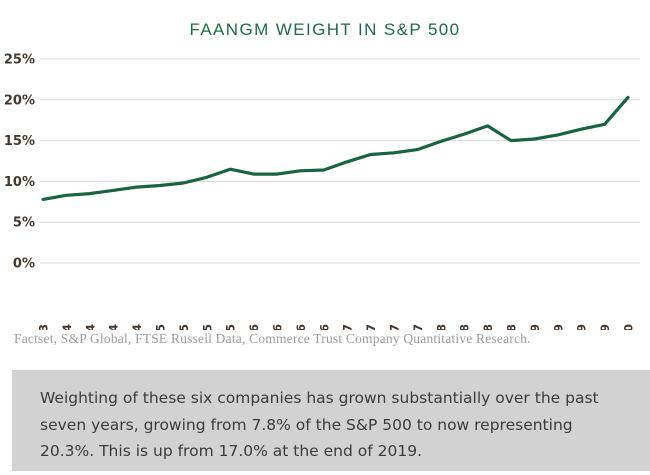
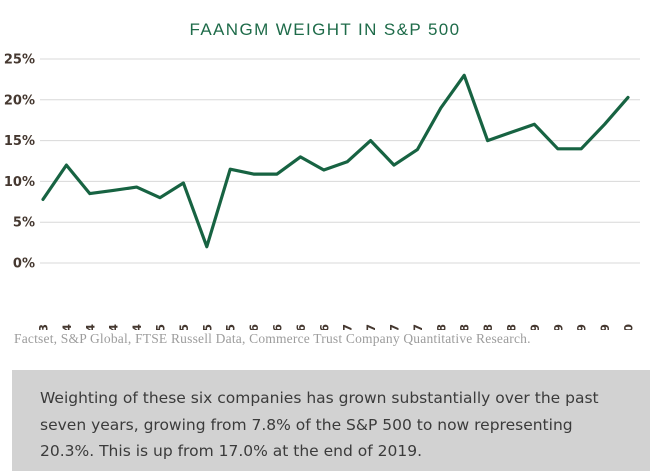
3/1/14: 8% -> 12%
3/1/15: 10% -> 8%
9/1/15: 10% -> 2%
9/1/16: 11% -> 13%
6/1/17: 13% -> 15%
9/1/17: 14% -> 12%
3/1/18: 15% -> 19%
6/1/18: 16% -> 23%
9/1/18: 17% -> 15%
12/1/18: 15% -> 16%
3/1/19: 15% -> 17%
6/1/19: 16% -> 14%
9/1/19: 16% -> 14%
